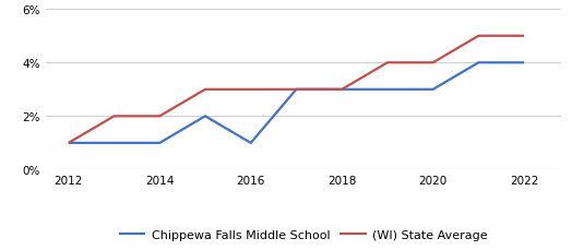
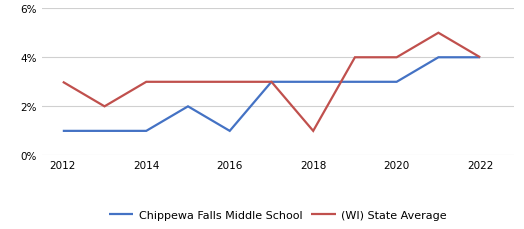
(WI) State Average/2012: 1% -> 3%
(WI) State Average/2014: 2% -> 3%
(WI) State Average/2018: 3% -> 1%
(WI) State Average/2022: 5% -> 4%
